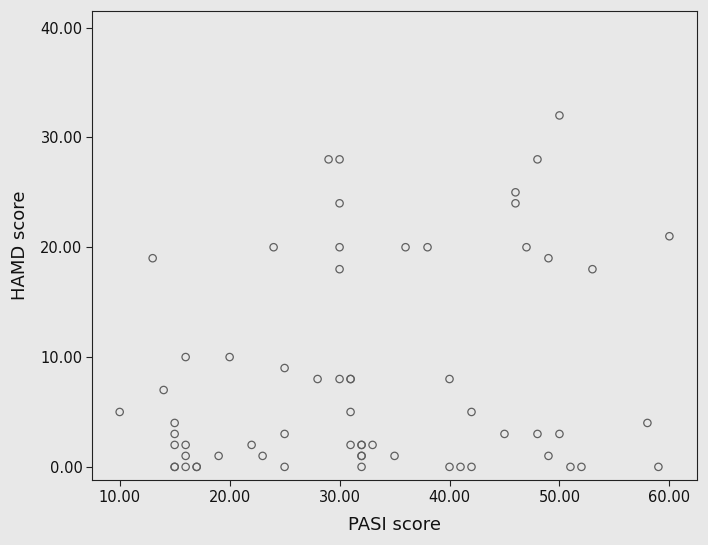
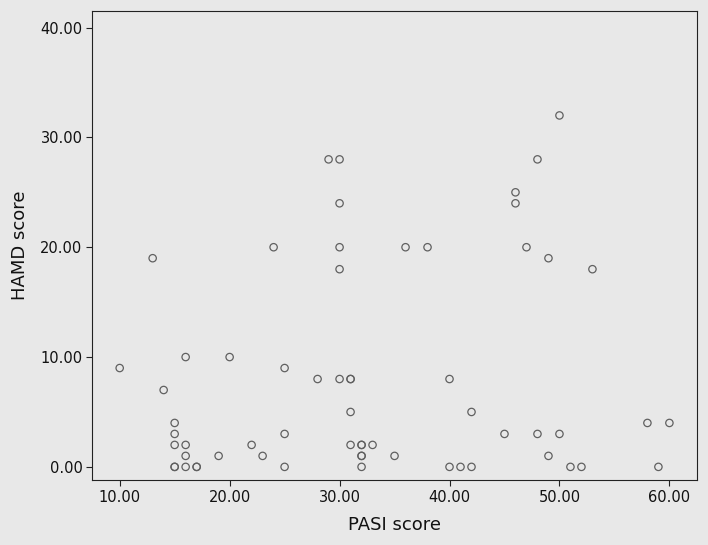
10.00: 5 -> 9
60.00: 21 -> 4
